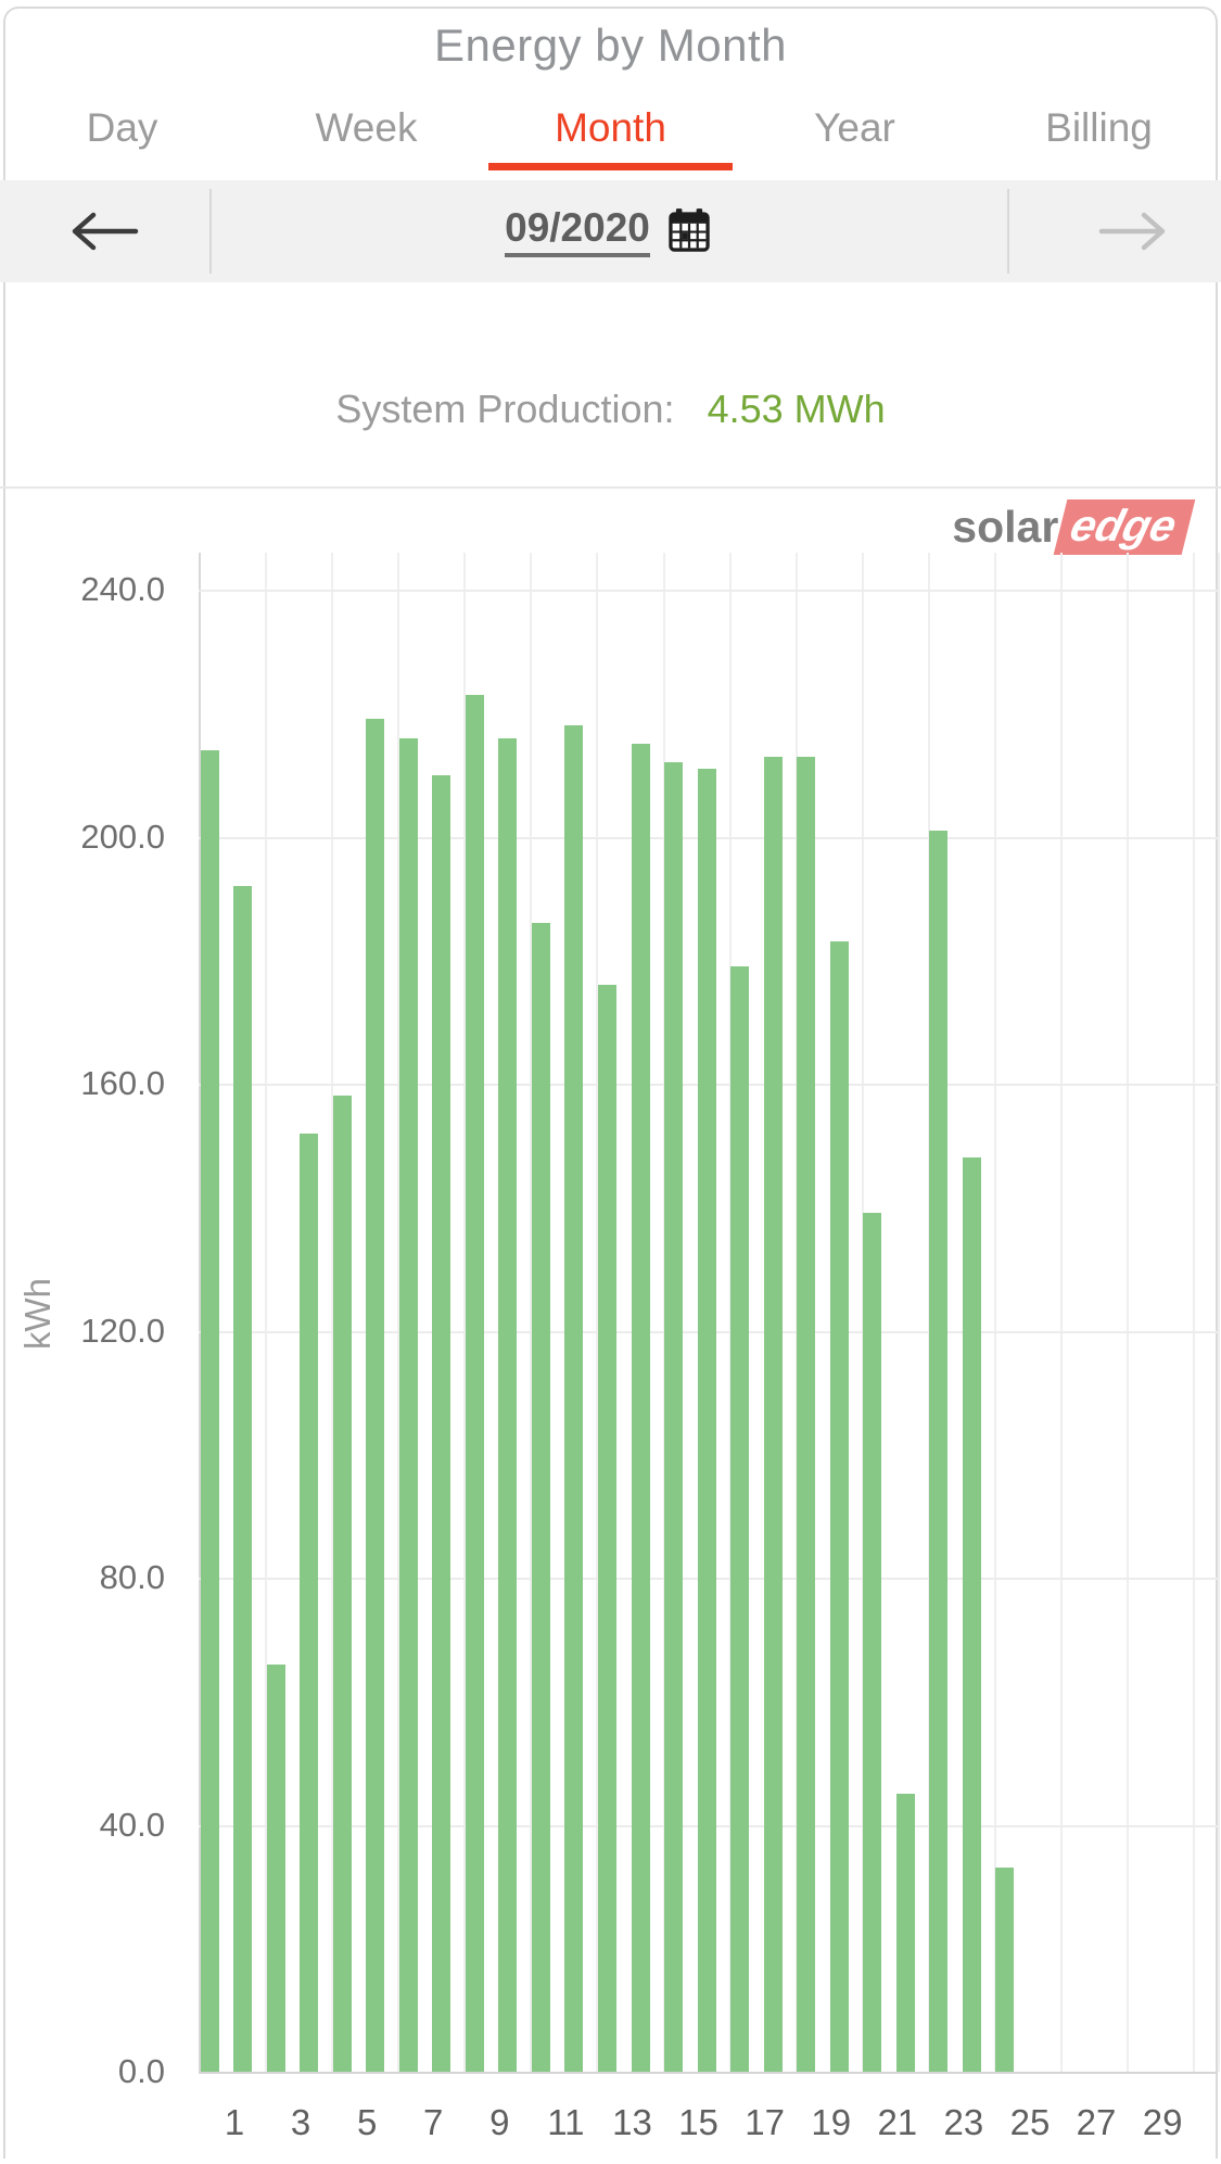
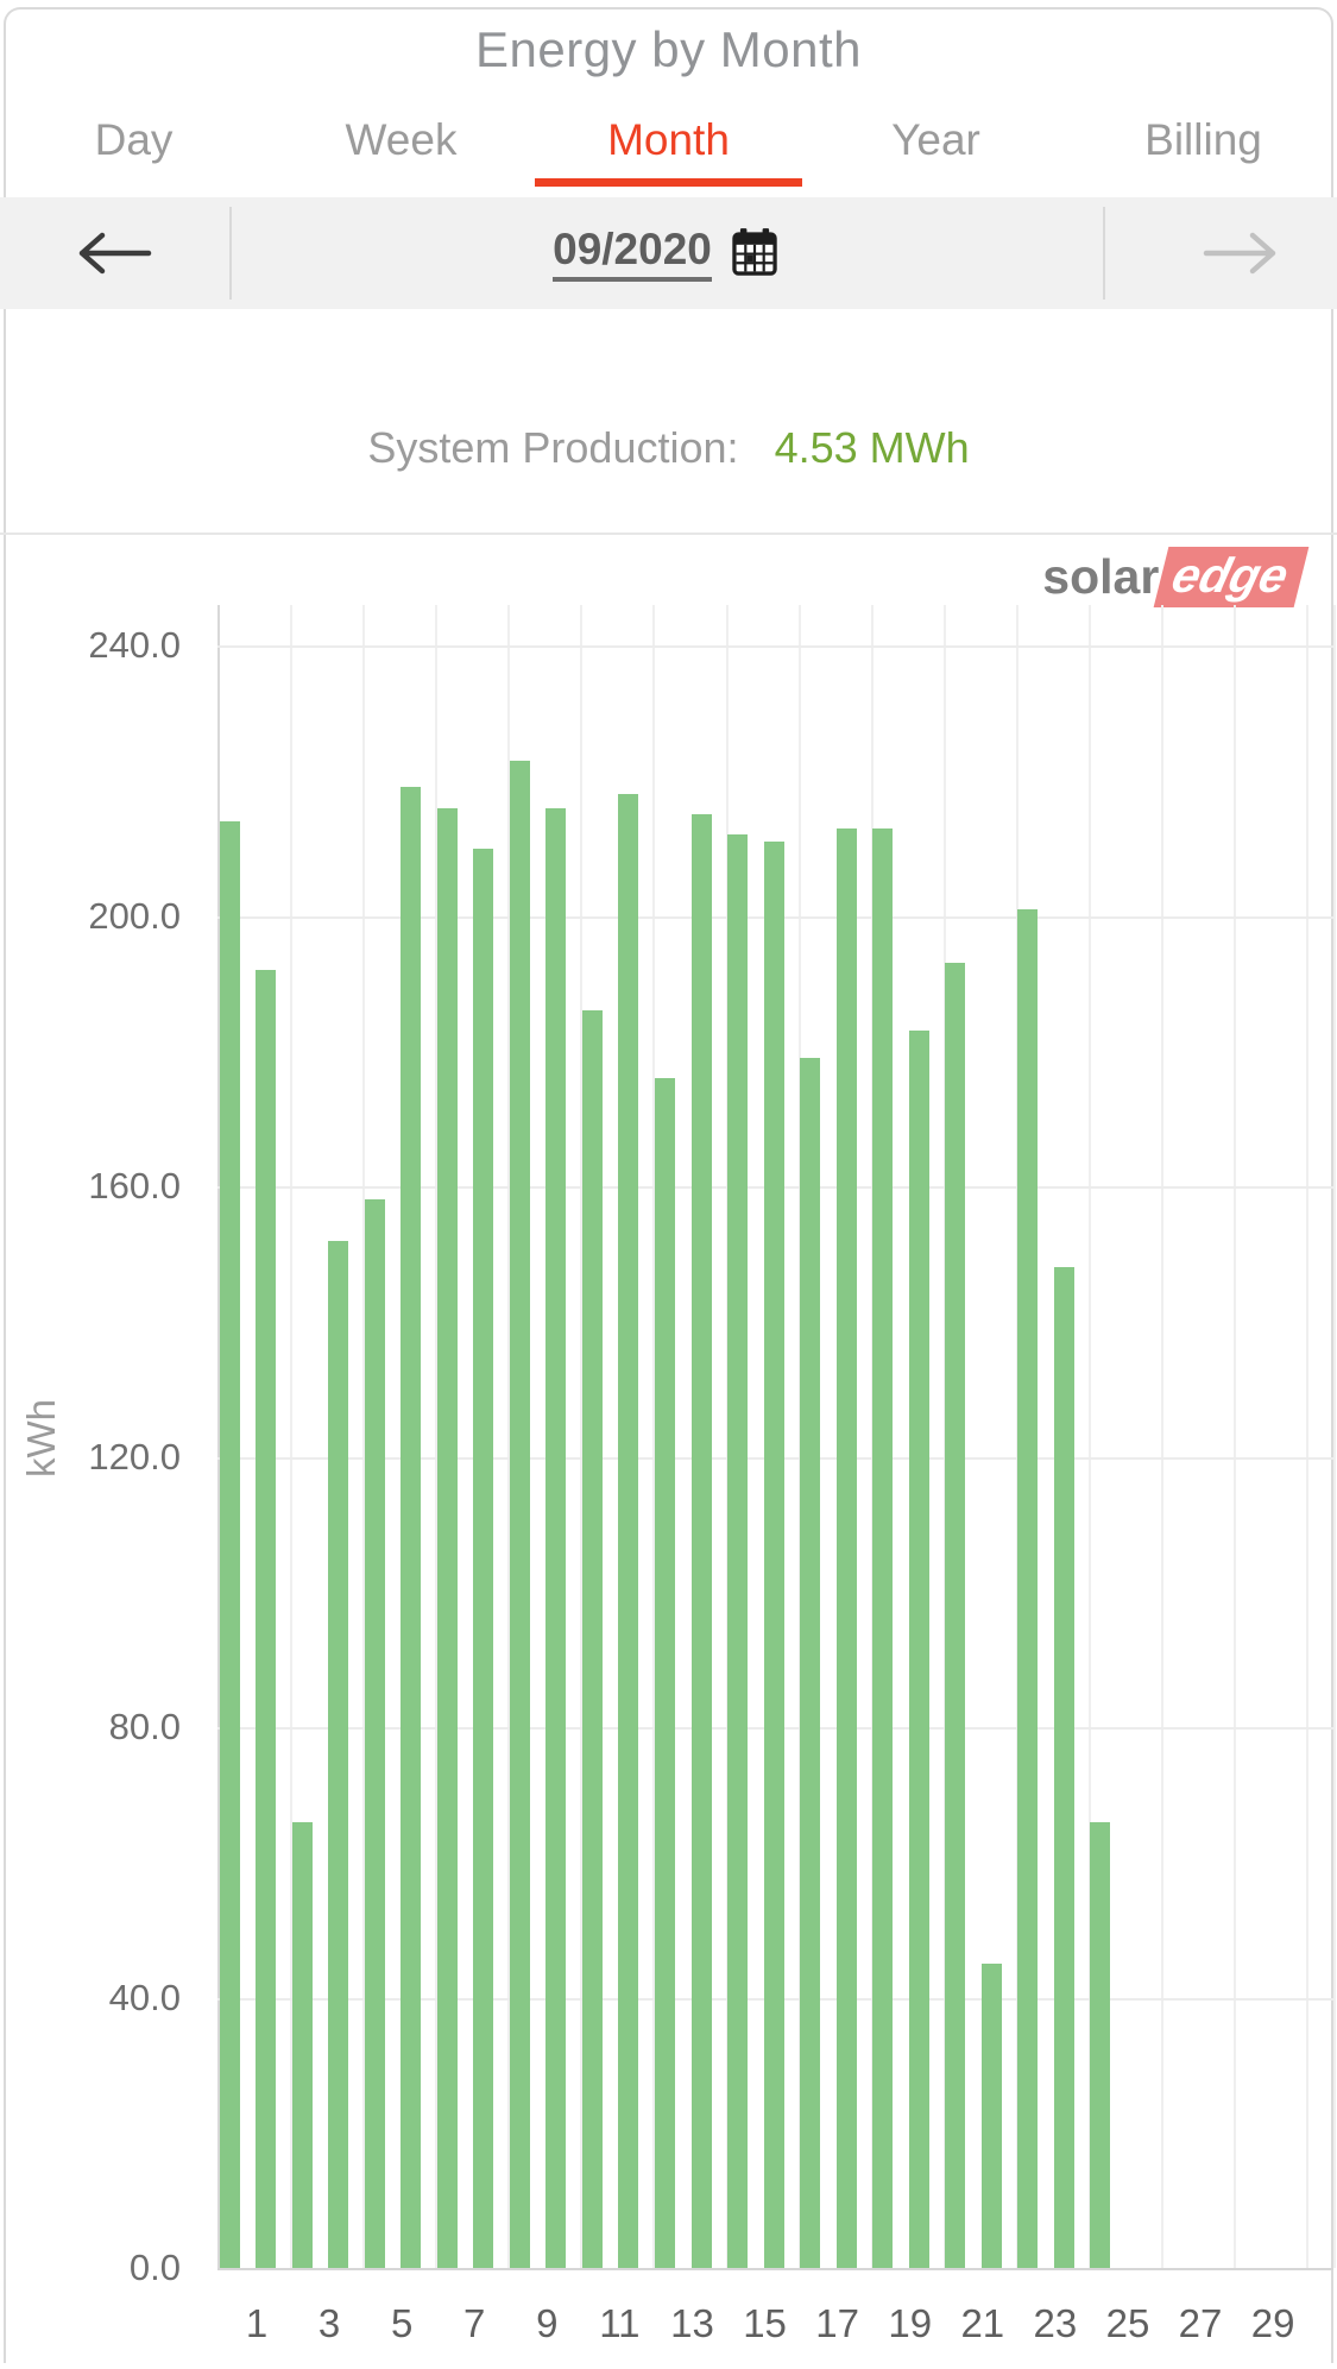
21: 139 -> 193
25: 33 -> 66
